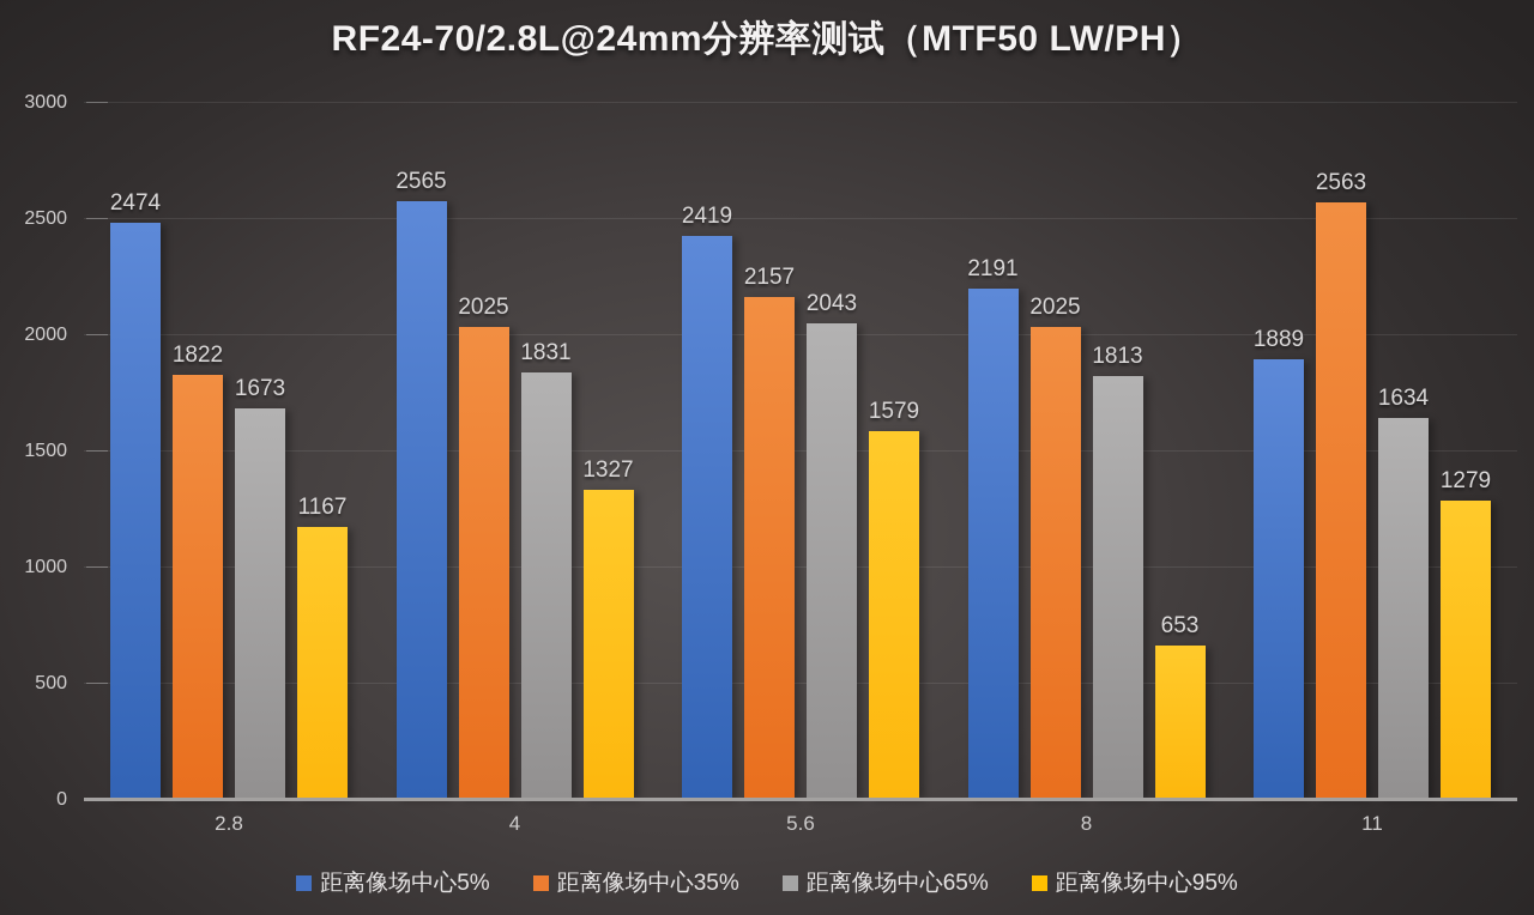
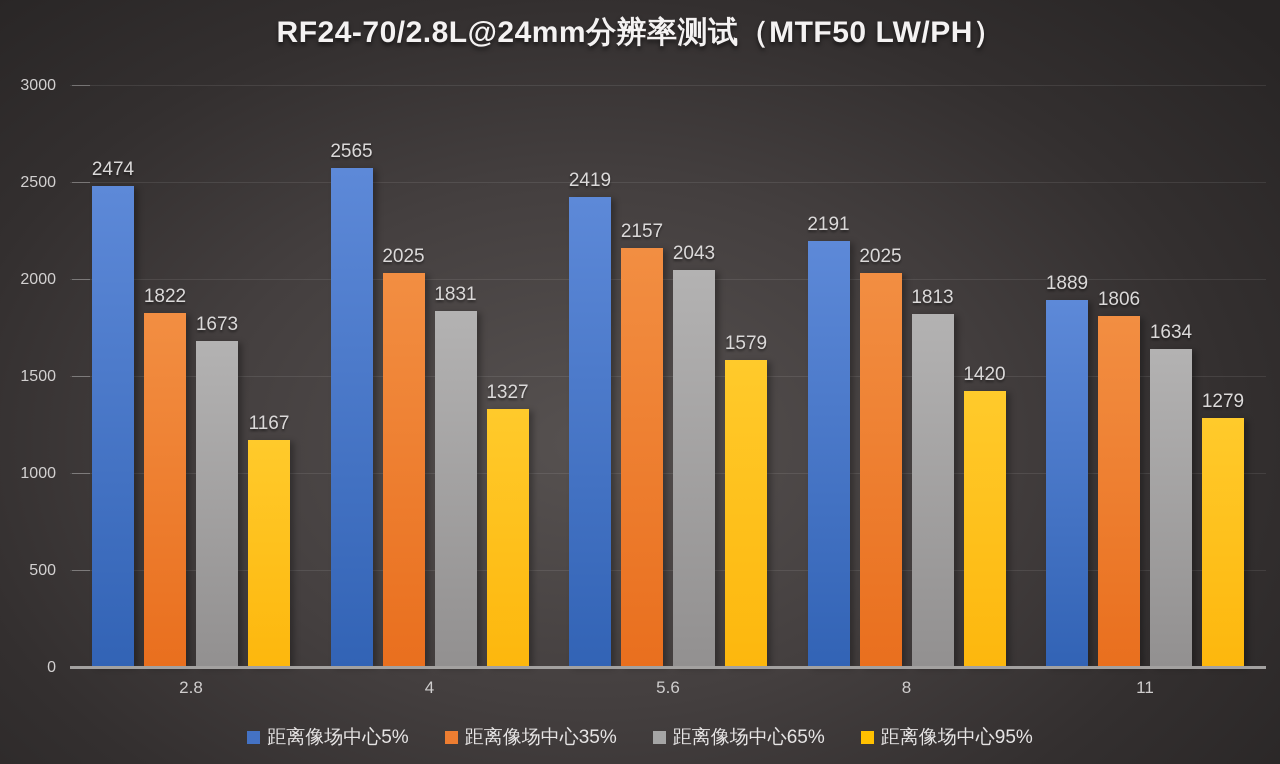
距离像场中心95%/8: 653 -> 1420
距离像场中心35%/11: 2563 -> 1806
